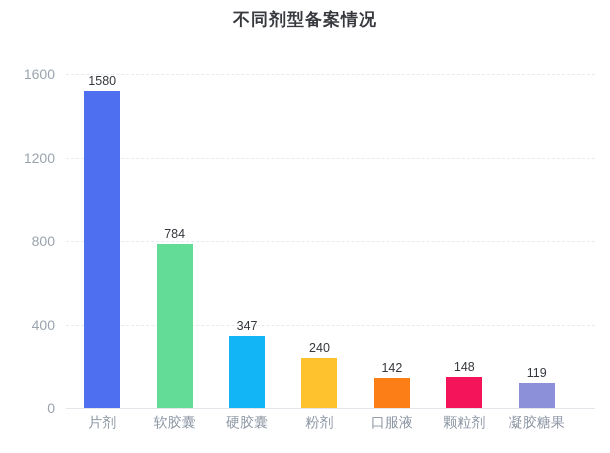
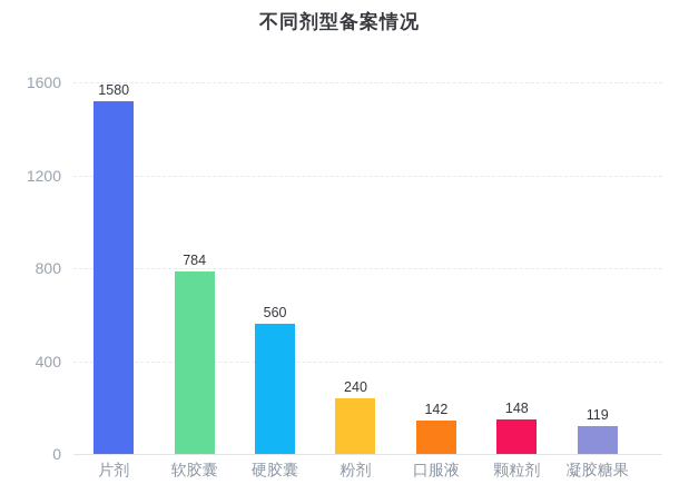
硬胶囊: 347 -> 560
